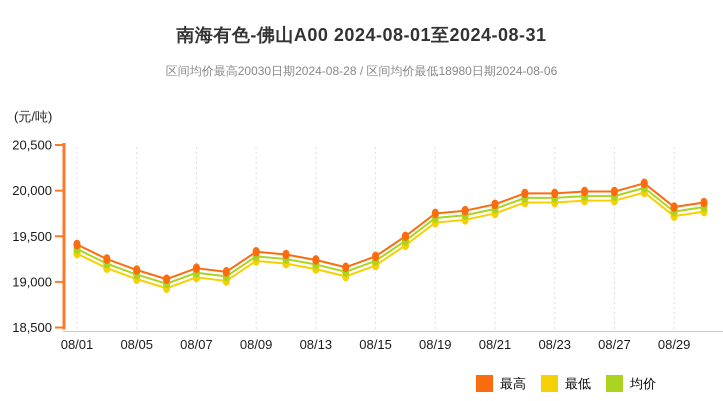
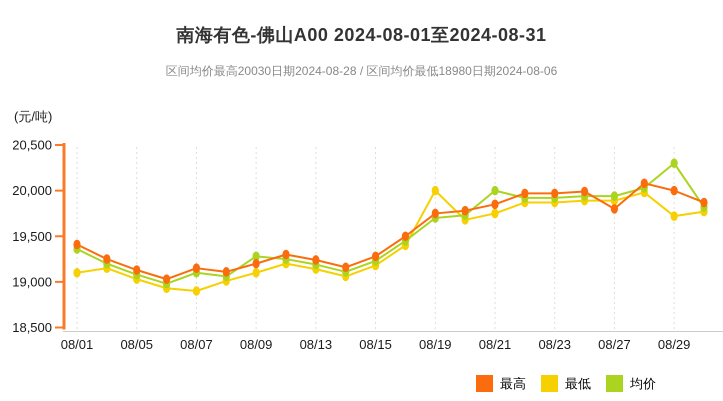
最低/08/01: 19300 -> 19100
最低/08/07: 19000 -> 18900
最高/08/09: 19300 -> 19200
最低/08/09: 19200 -> 19100
最低/08/19: 19600 -> 20000
均价/08/21: 19800 -> 20000
最高/08/27: 20000 -> 19800
最高/08/29: 19800 -> 20000
均价/08/29: 19800 -> 20300
